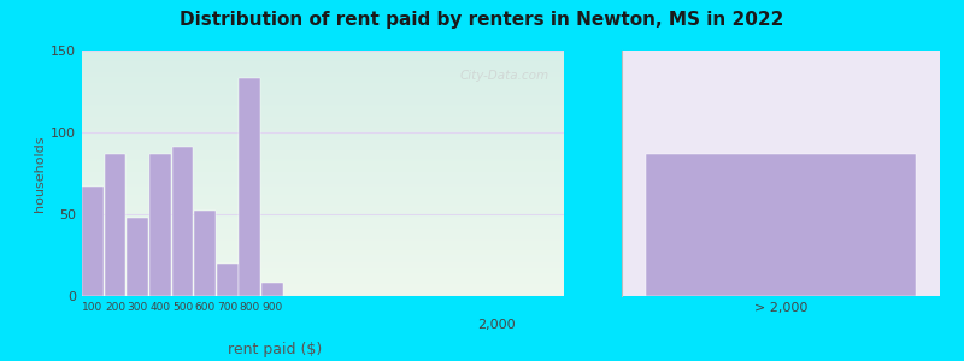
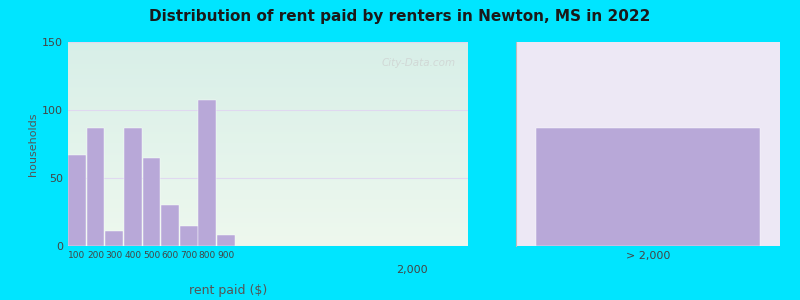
300: 48 -> 11
500: 91 -> 65
600: 52 -> 30
700: 20 -> 15
800: 133 -> 107
